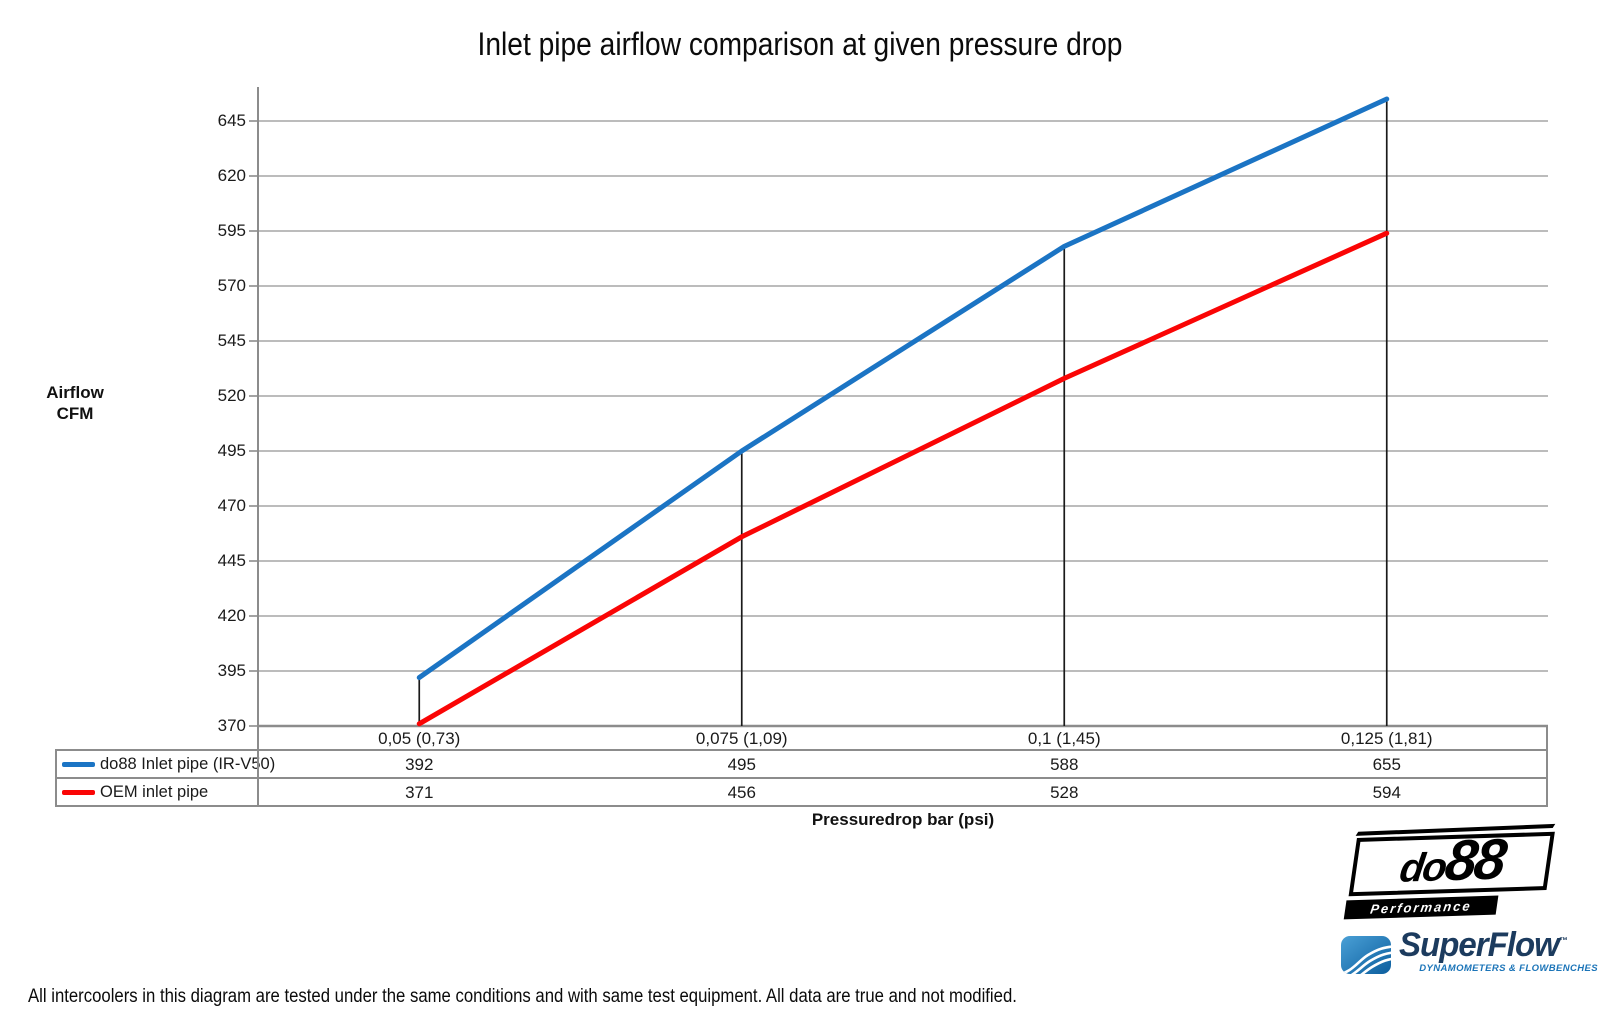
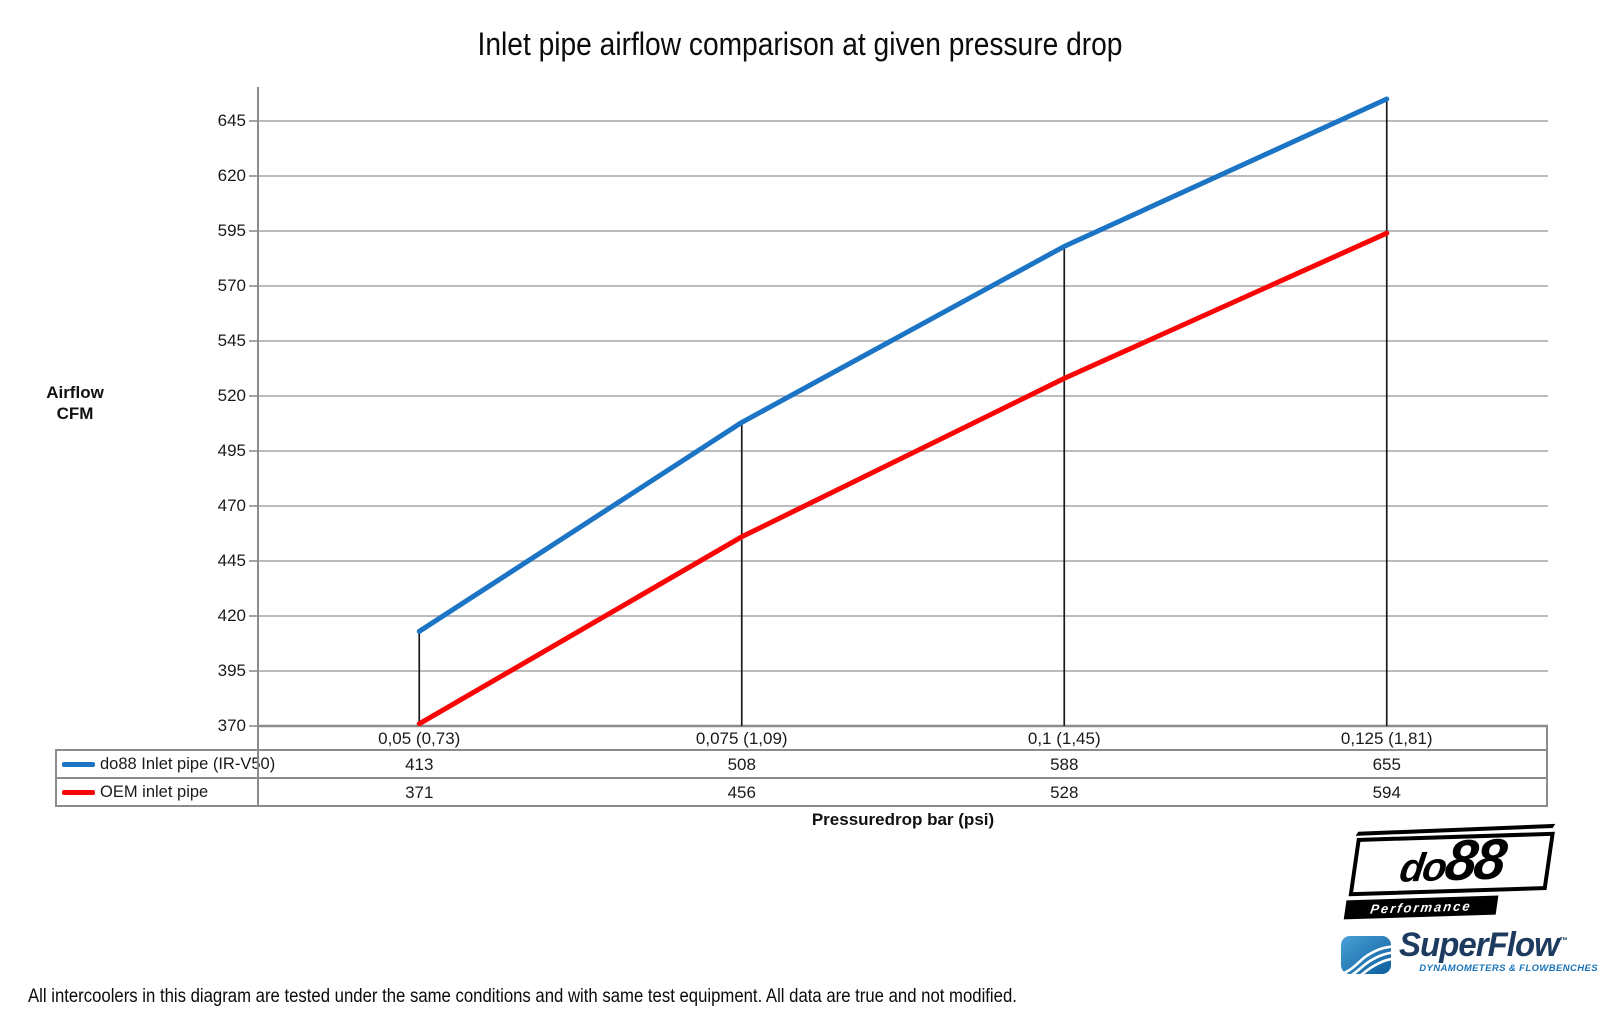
do88 Inlet pipe (IR-V50)/0,05 (0,73): 392 -> 413
do88 Inlet pipe (IR-V50)/0,075 (1,09): 495 -> 508
